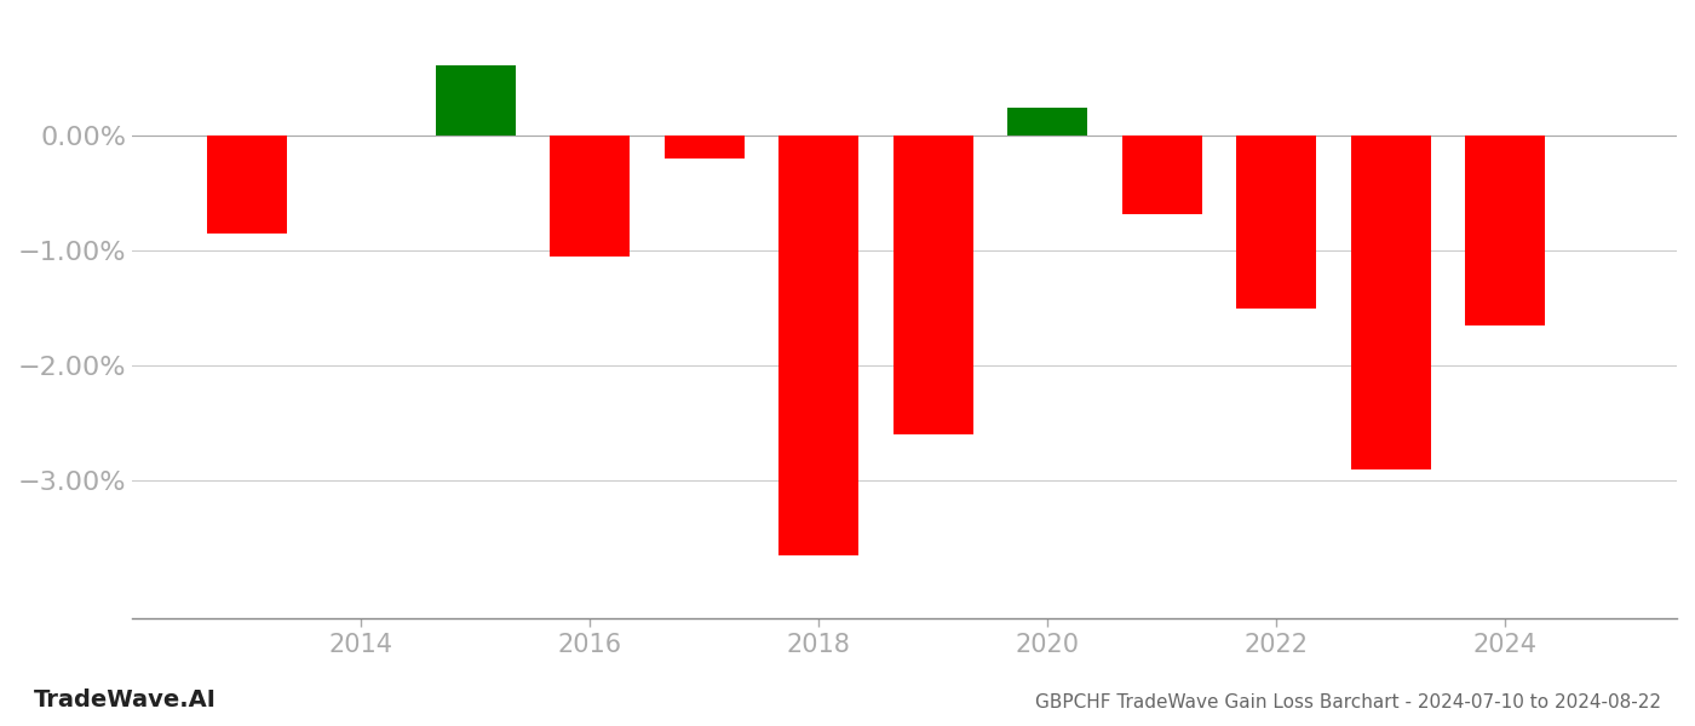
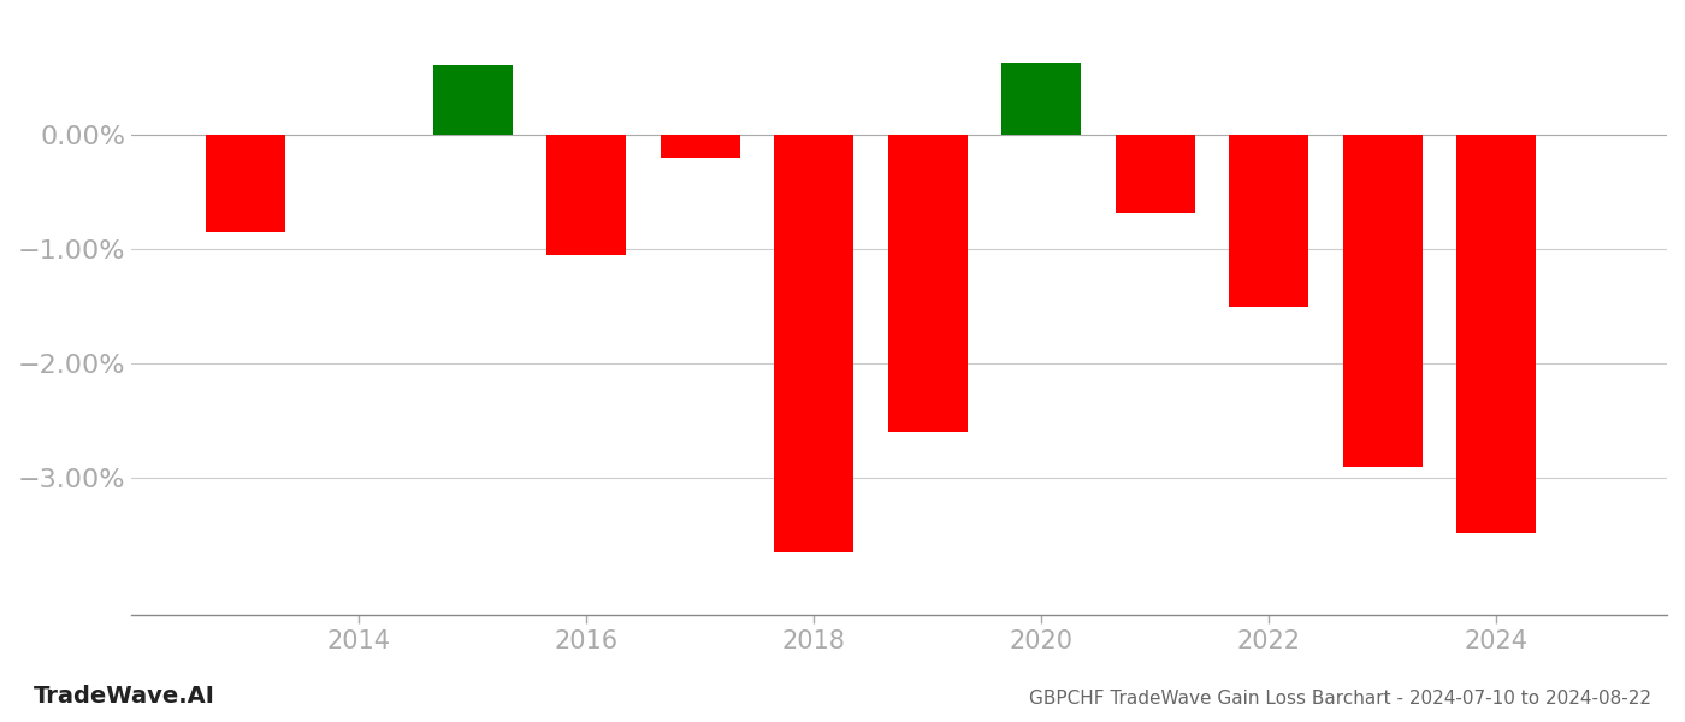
2020: 0.25% -> 0.64%
2024: -1.65% -> -3.48%
